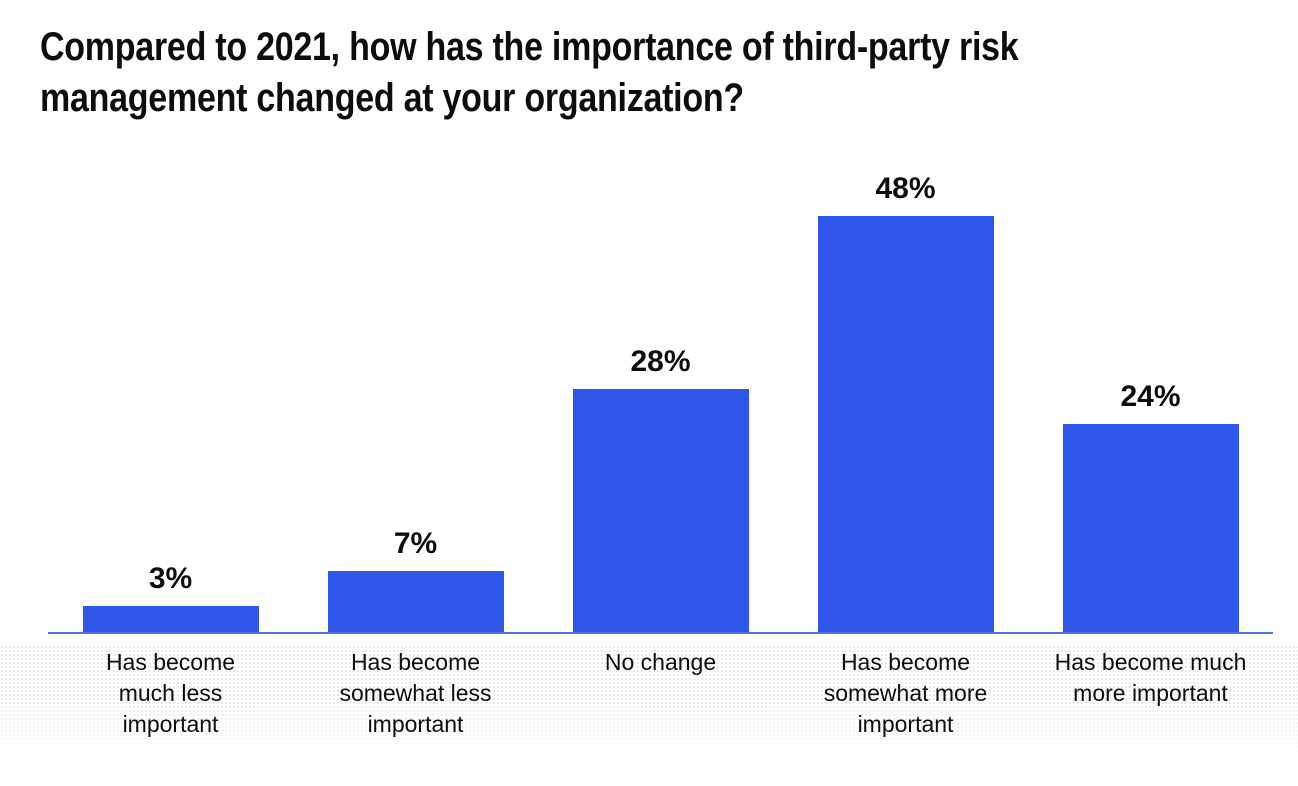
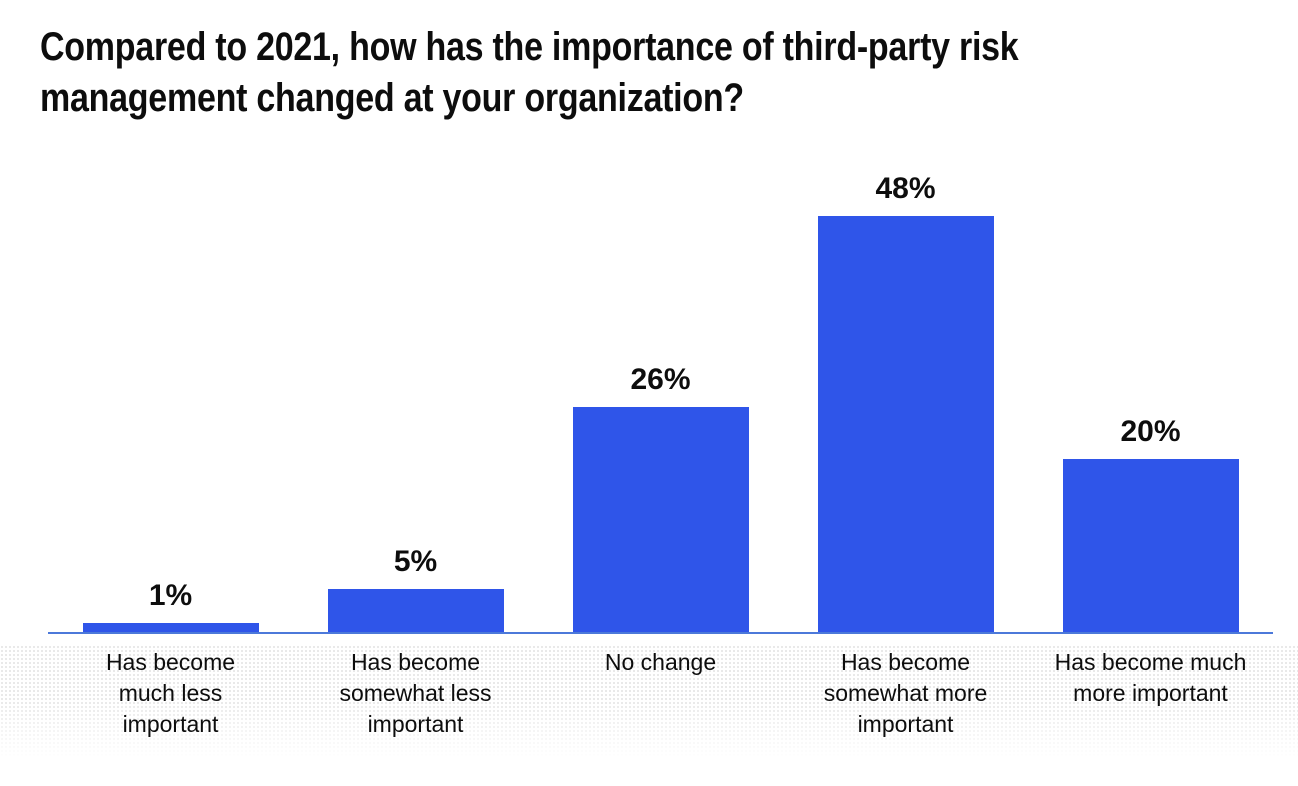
Has become much less important: 3% -> 1%
Has become somewhat less important: 7% -> 5%
No change: 28% -> 26%
Has become much more important: 24% -> 20%
